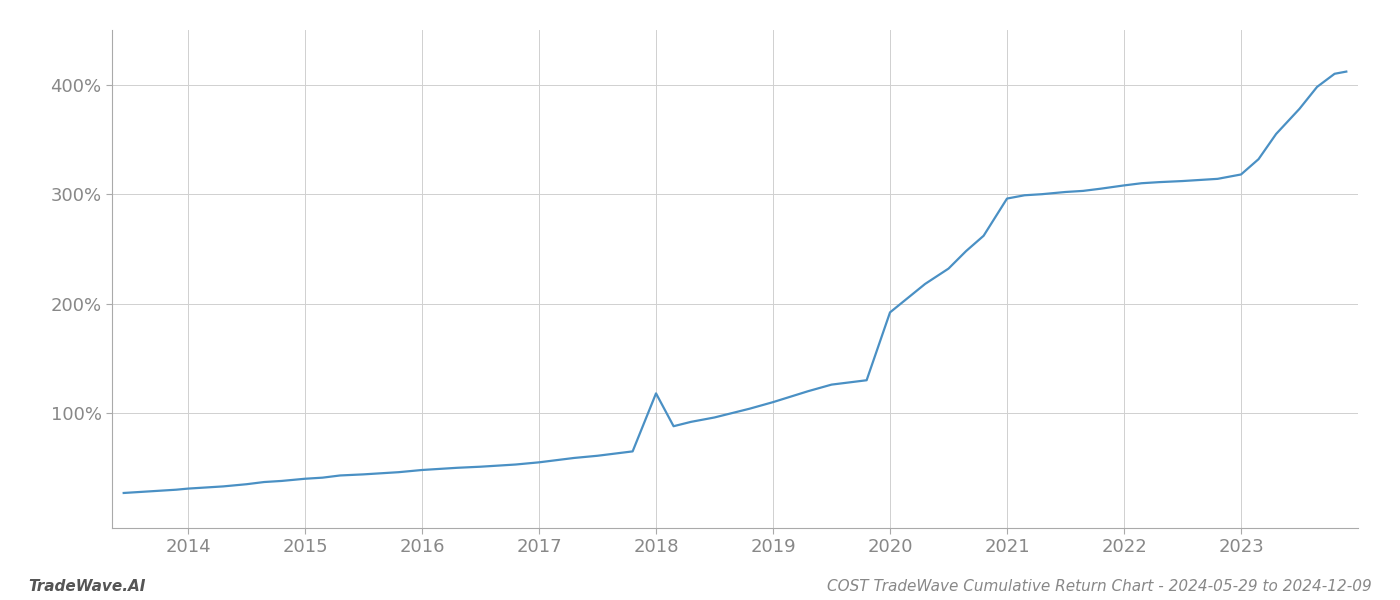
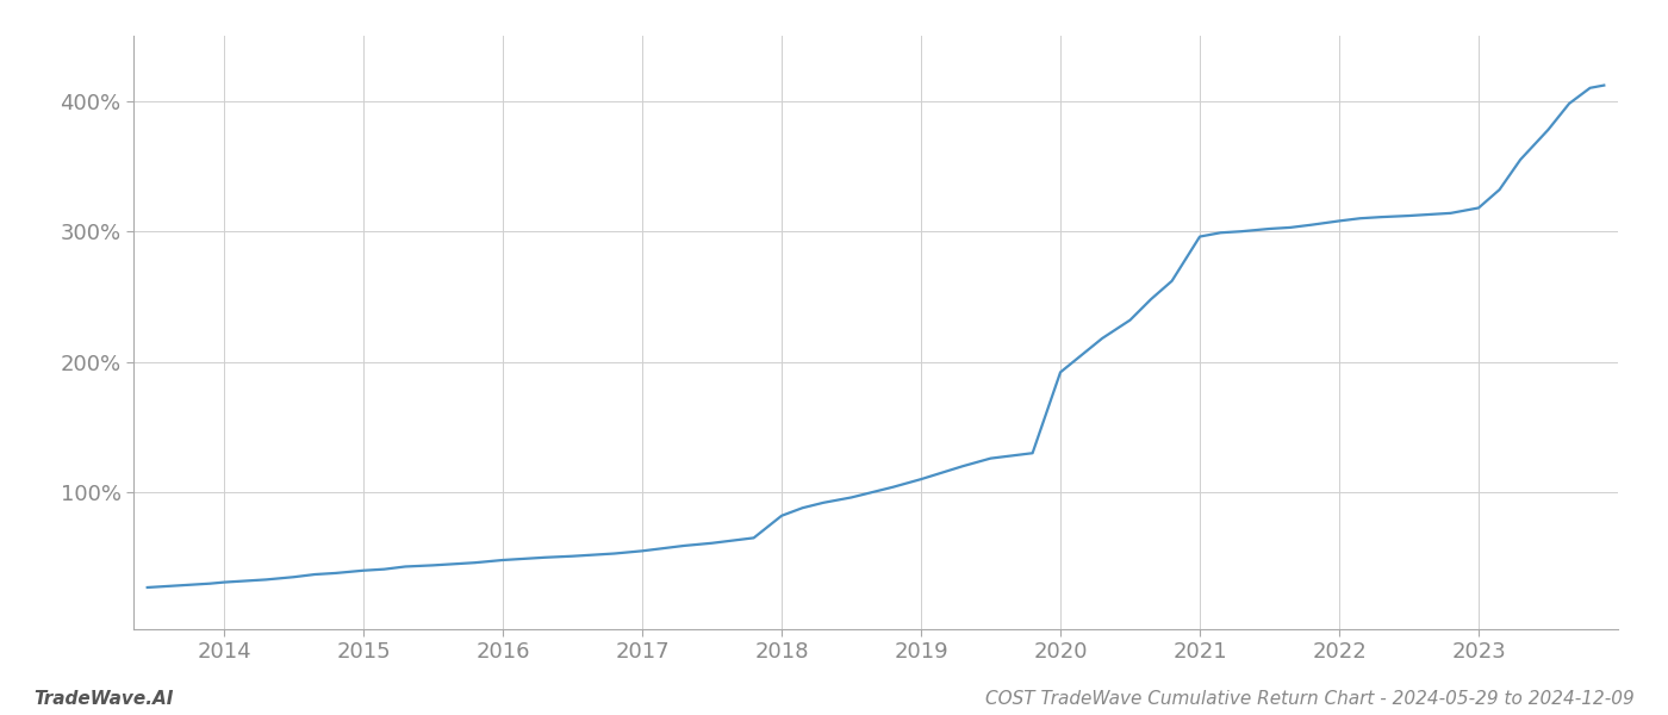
2018: 118% -> 82%
